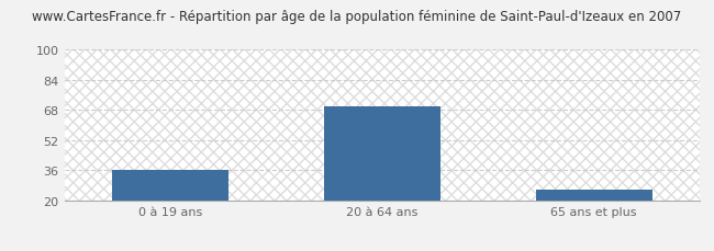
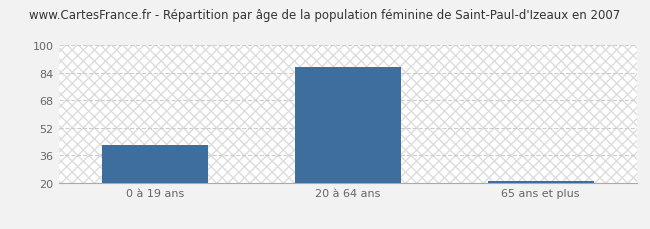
0 à 19 ans: 36 -> 42
20 à 64 ans: 70 -> 87
65 ans et plus: 26 -> 21
